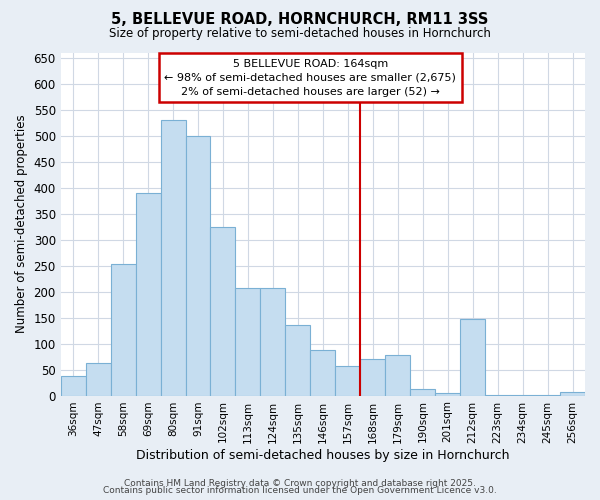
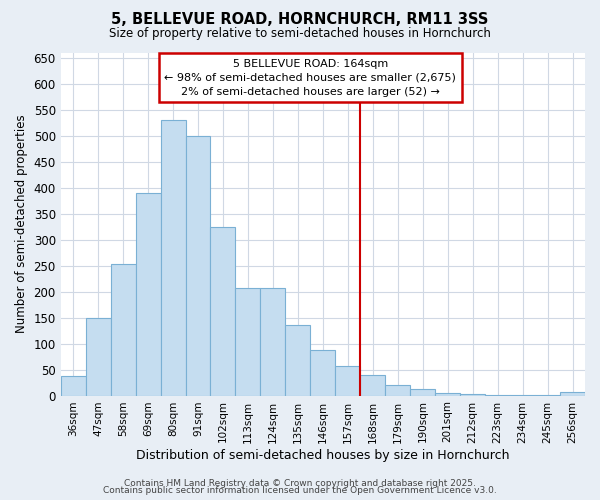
47sqm: 62 -> 150
168sqm: 70 -> 40
179sqm: 78 -> 20
212sqm: 148 -> 3
